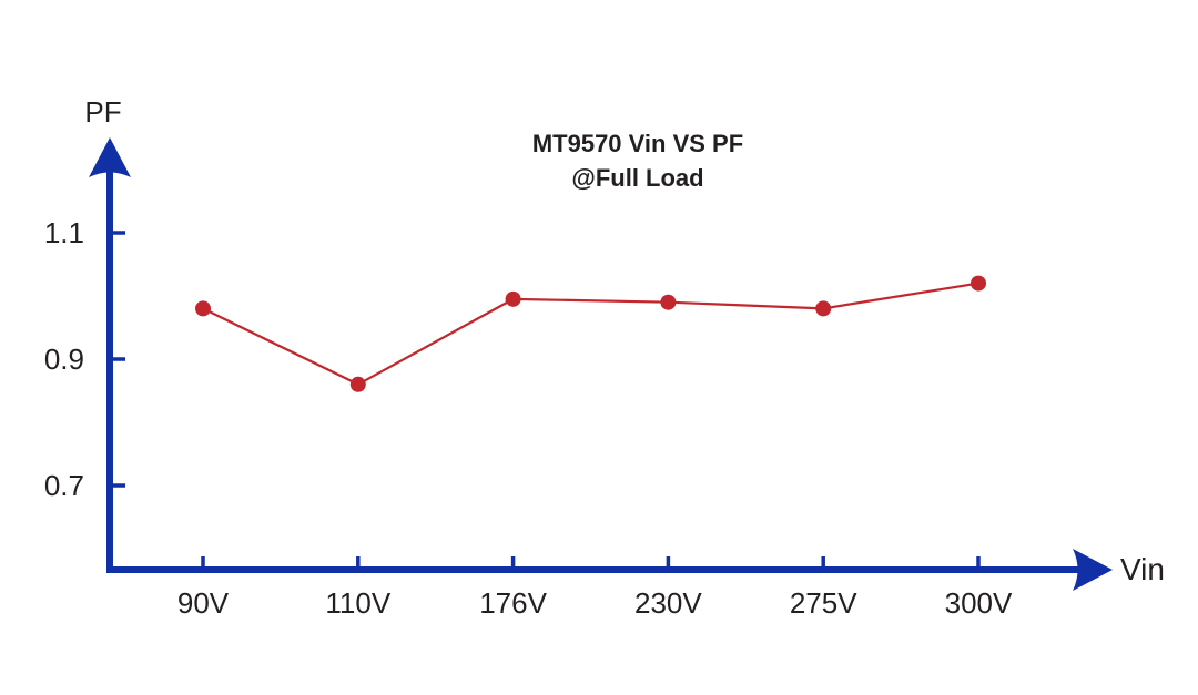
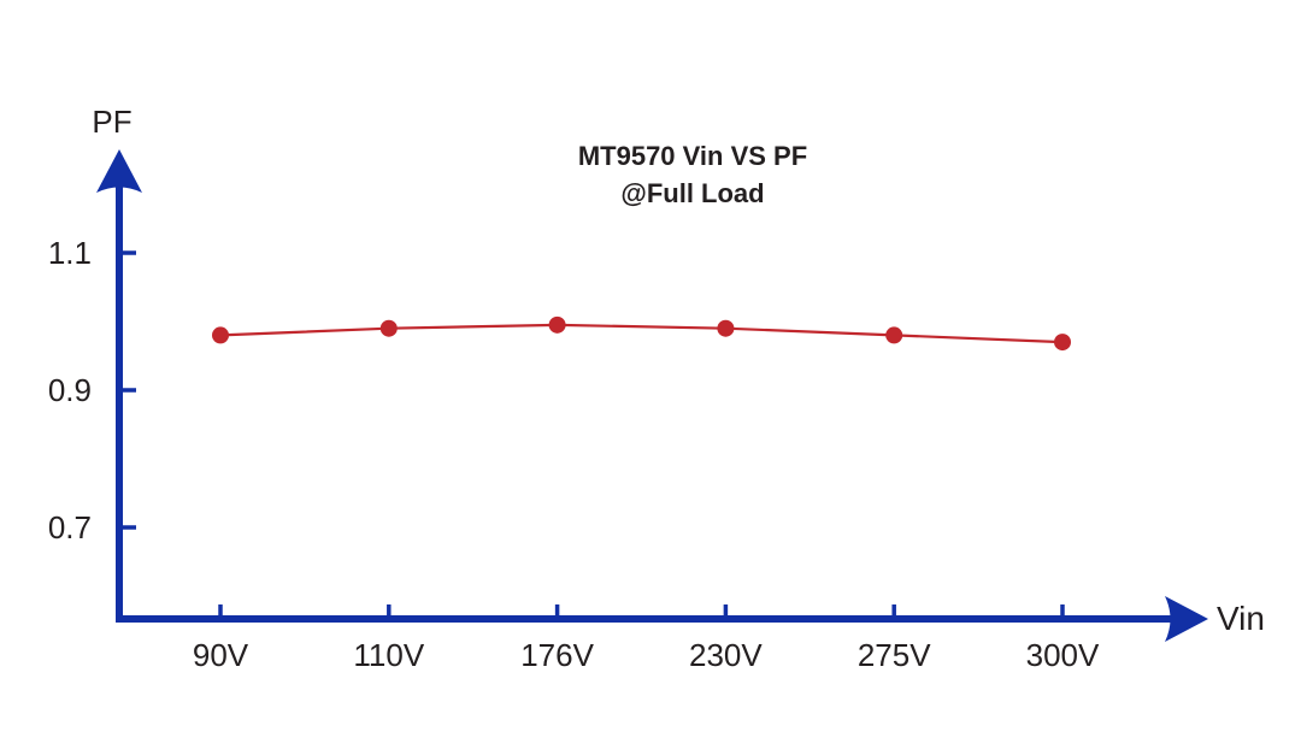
110V: 0.86 -> 0.99
300V: 1.02 -> 0.97
